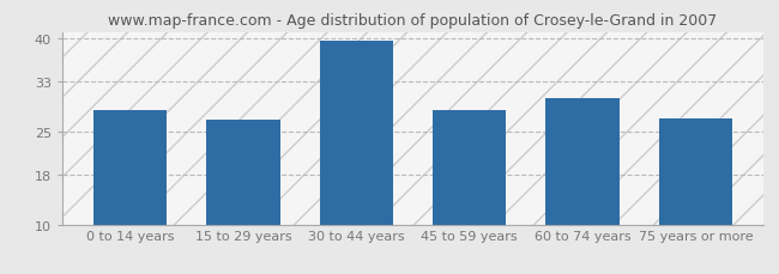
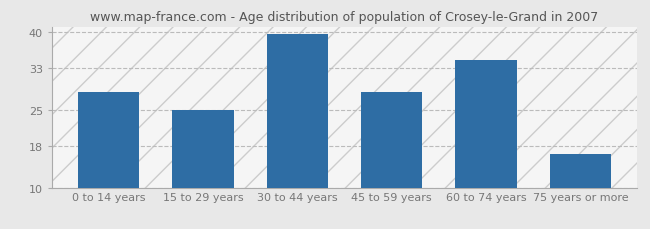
15 to 29 years: 26.8 -> 25.0
60 to 74 years: 30.4 -> 34.5
75 years or more: 27.0 -> 16.5
